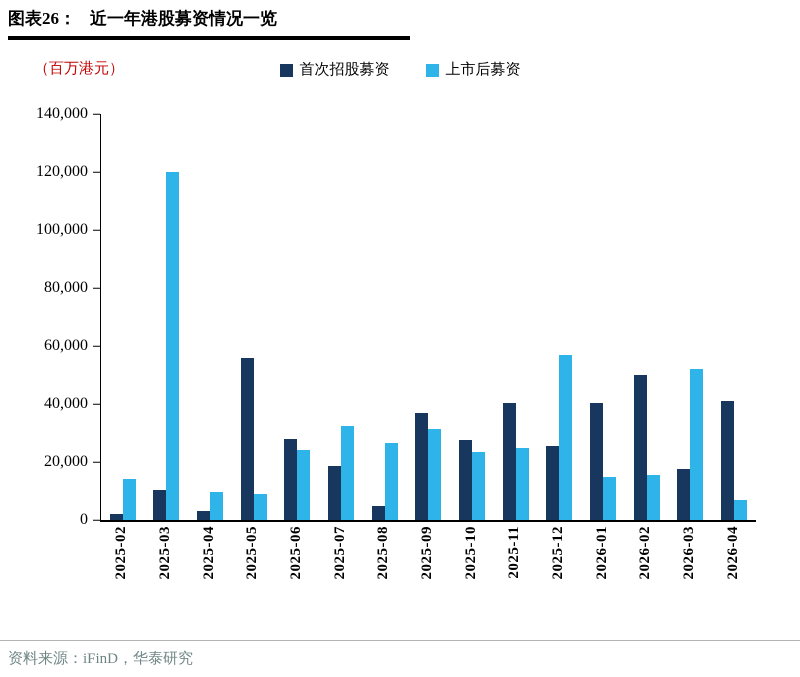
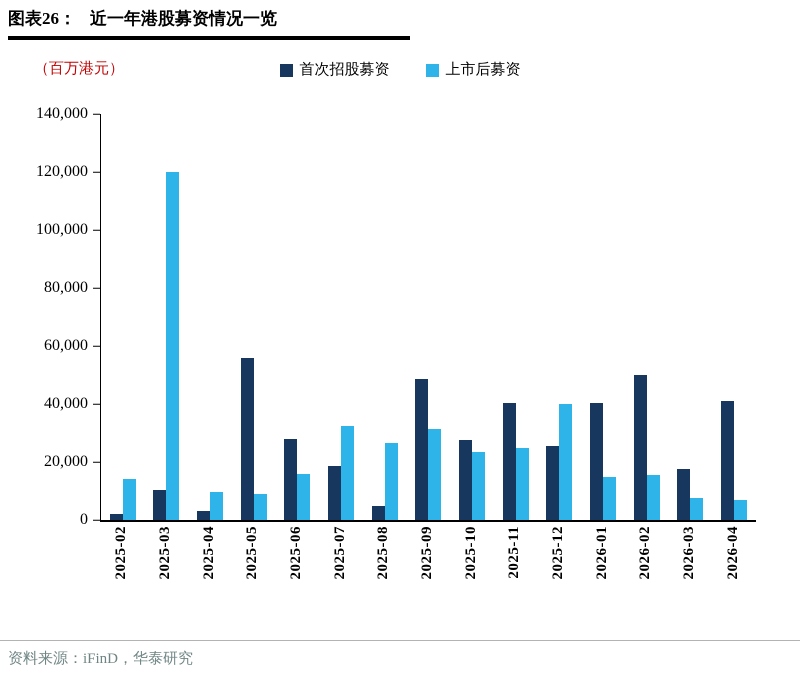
上市后募资/2025-06: 24000 -> 16000
首次招股募资/2025-09: 37000 -> 48000
上市后募资/2025-12: 57000 -> 40000
上市后募资/2026-03: 52000 -> 8000
